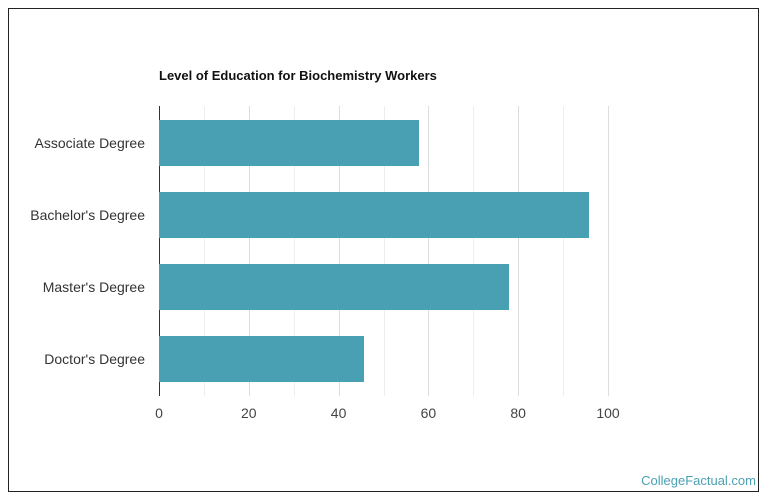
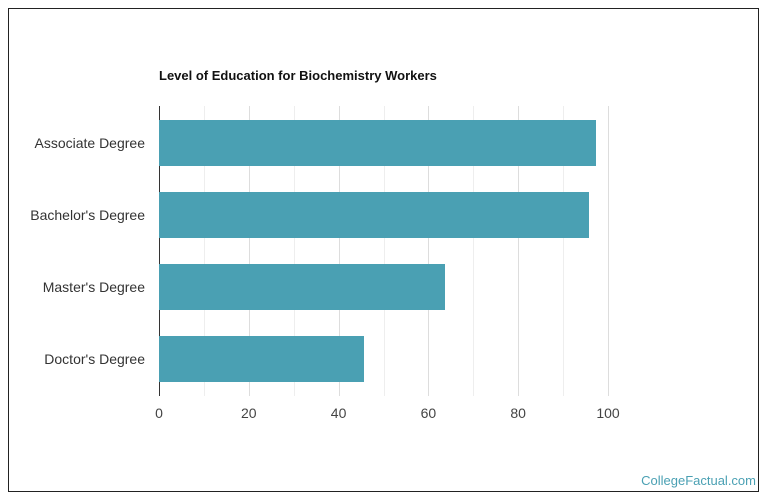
Associate Degree: 58 -> 97
Master's Degree: 78 -> 64
